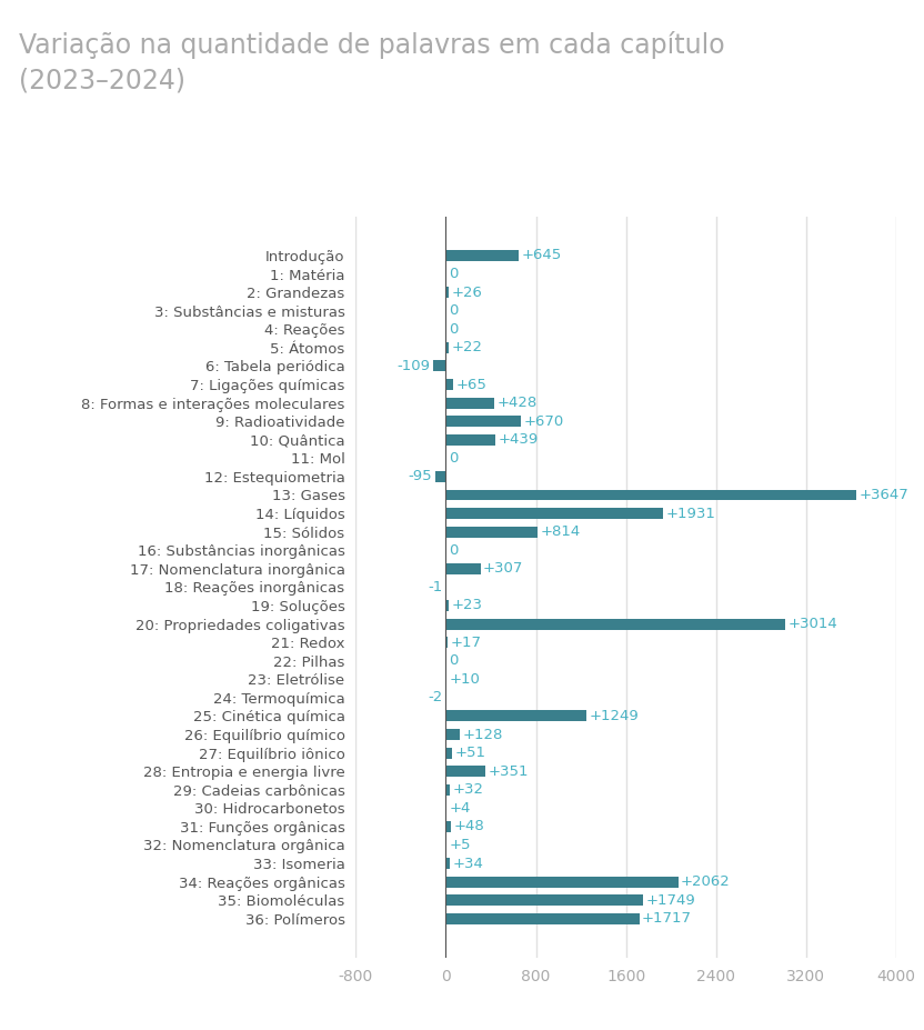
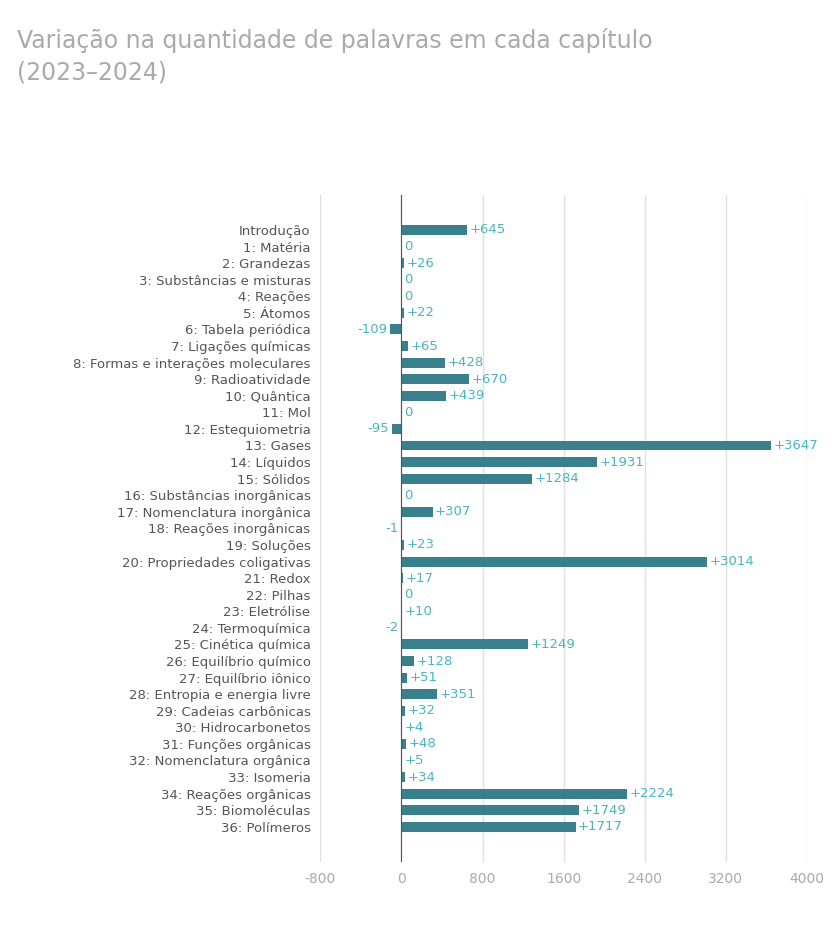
15: Sólidos: +814 -> +1284
34: Reações orgânicas: +2062 -> +2224
